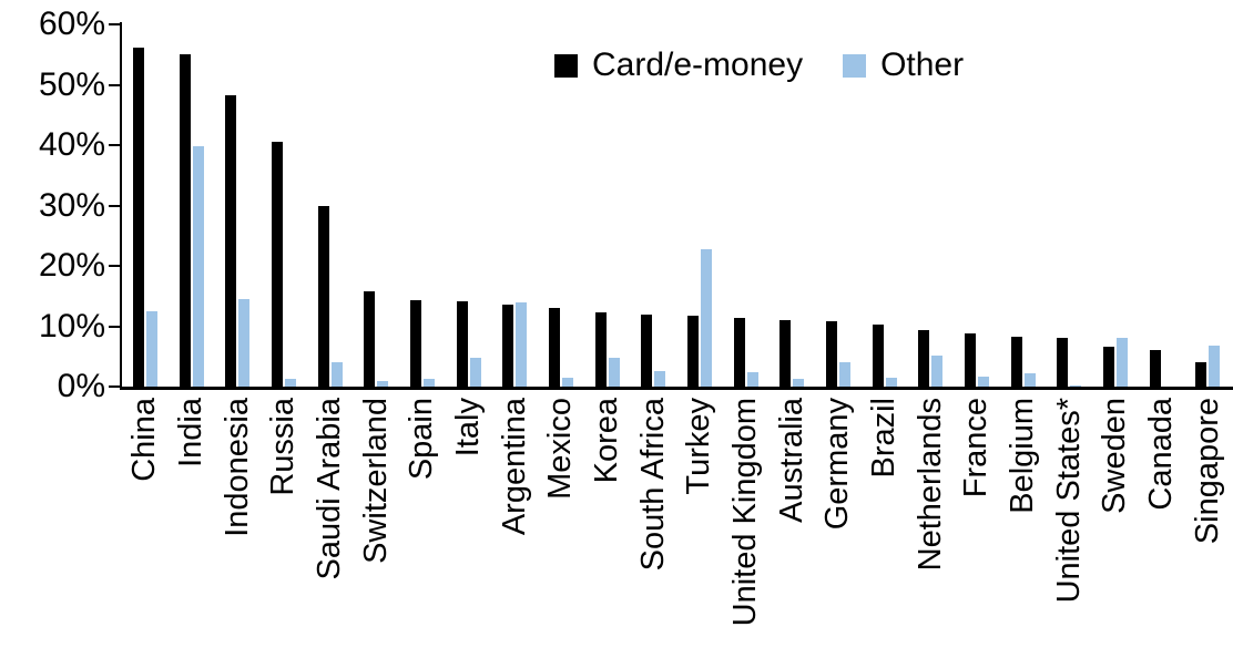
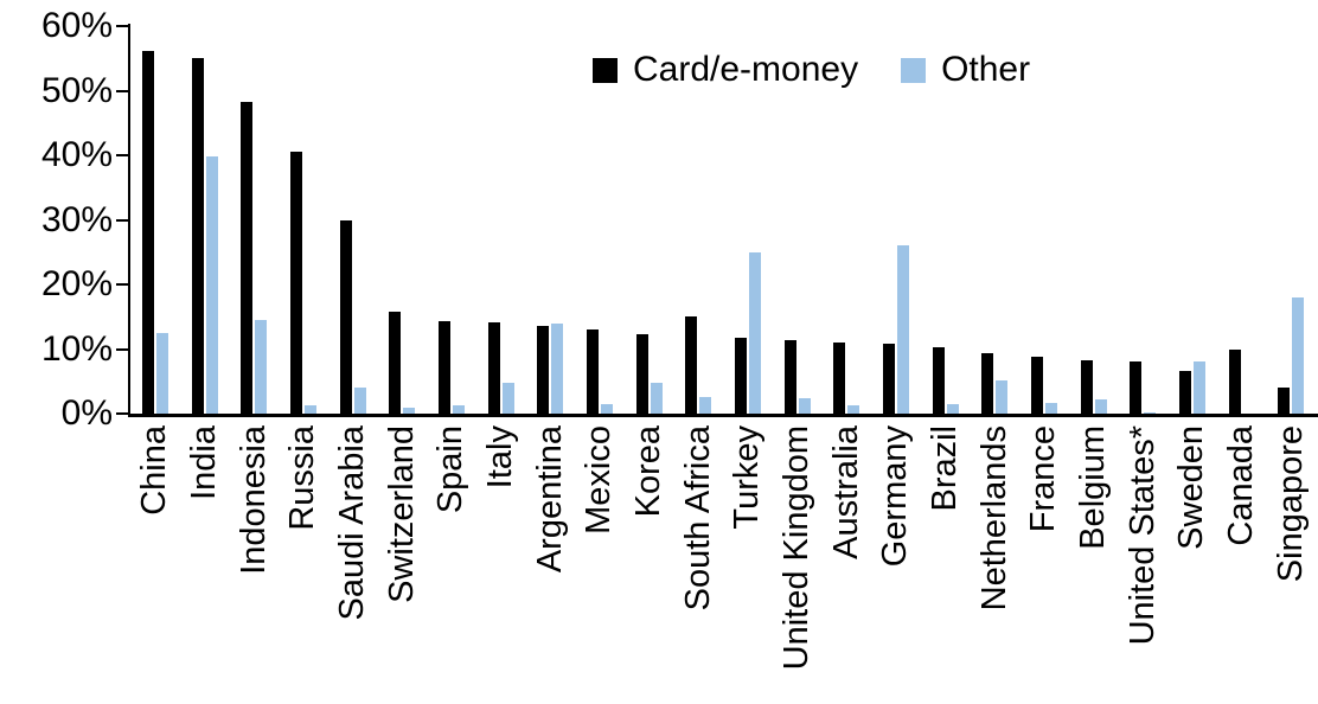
Card/e-money/South Africa: 12% -> 15%
Other/Turkey: 23% -> 25%
Other/Germany: 4% -> 26%
Card/e-money/Canada: 6% -> 10%
Other/Singapore: 7% -> 18%
